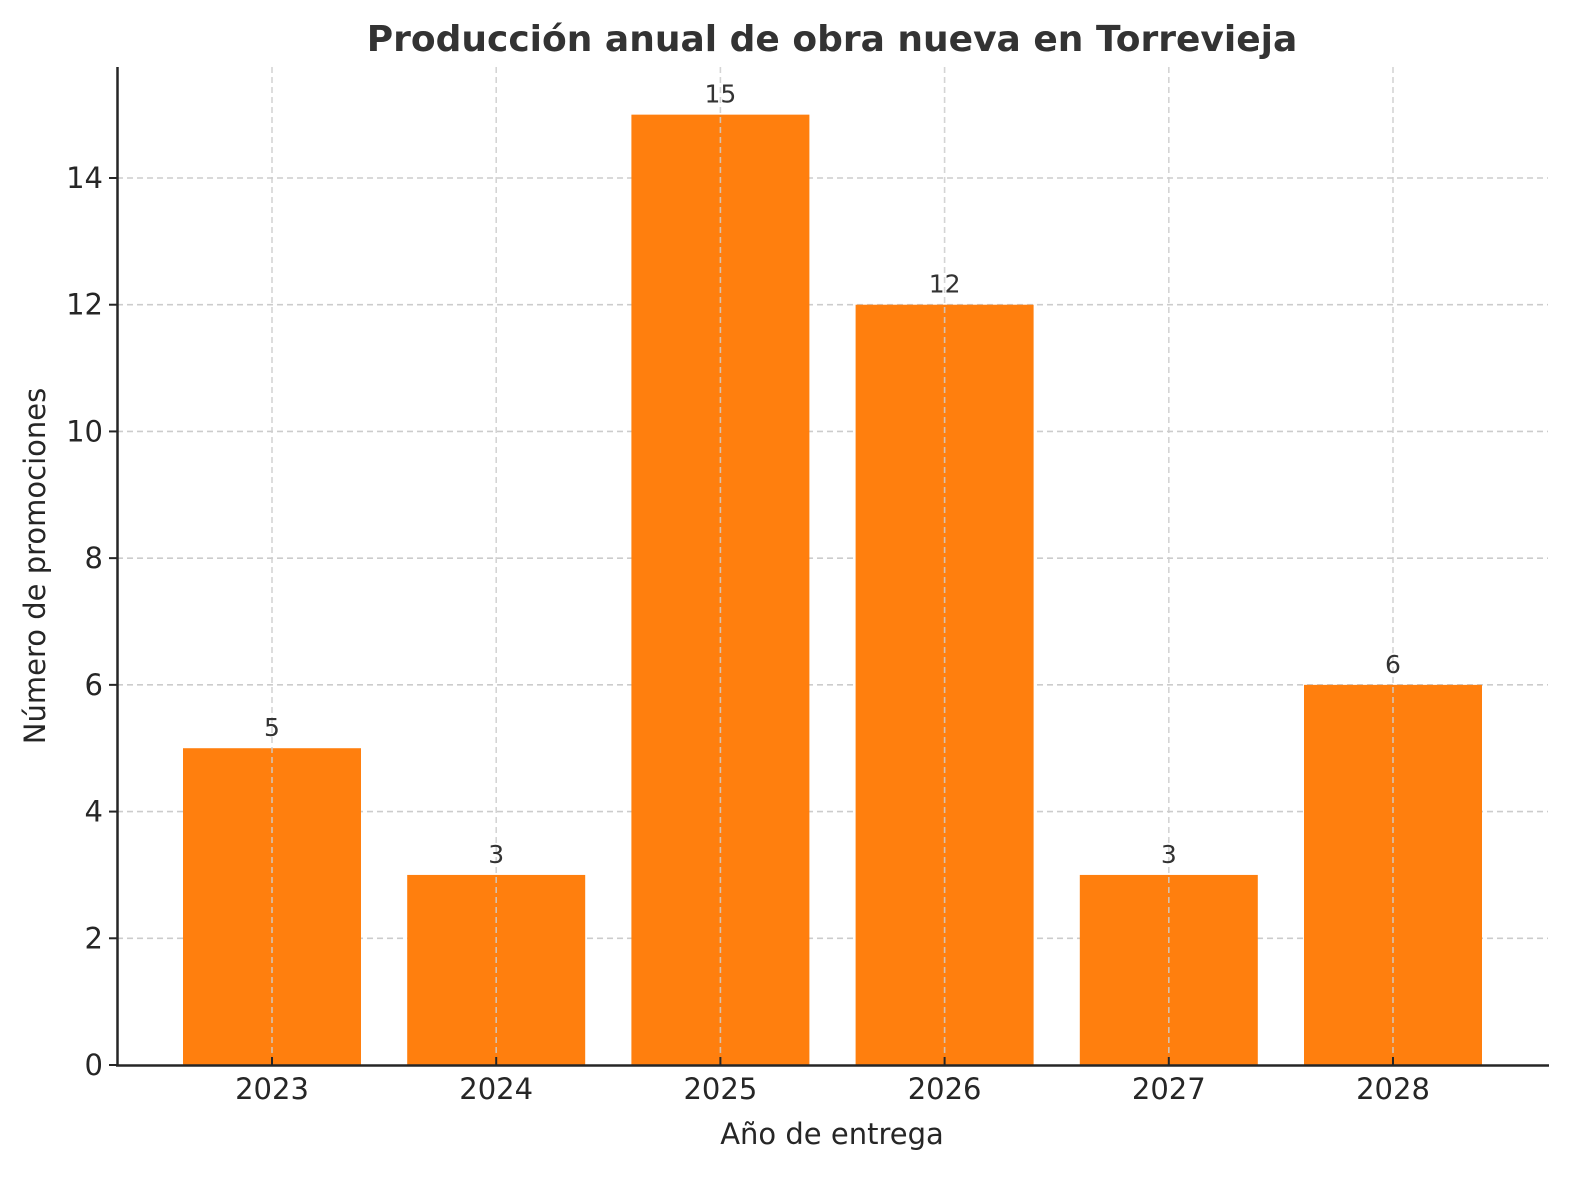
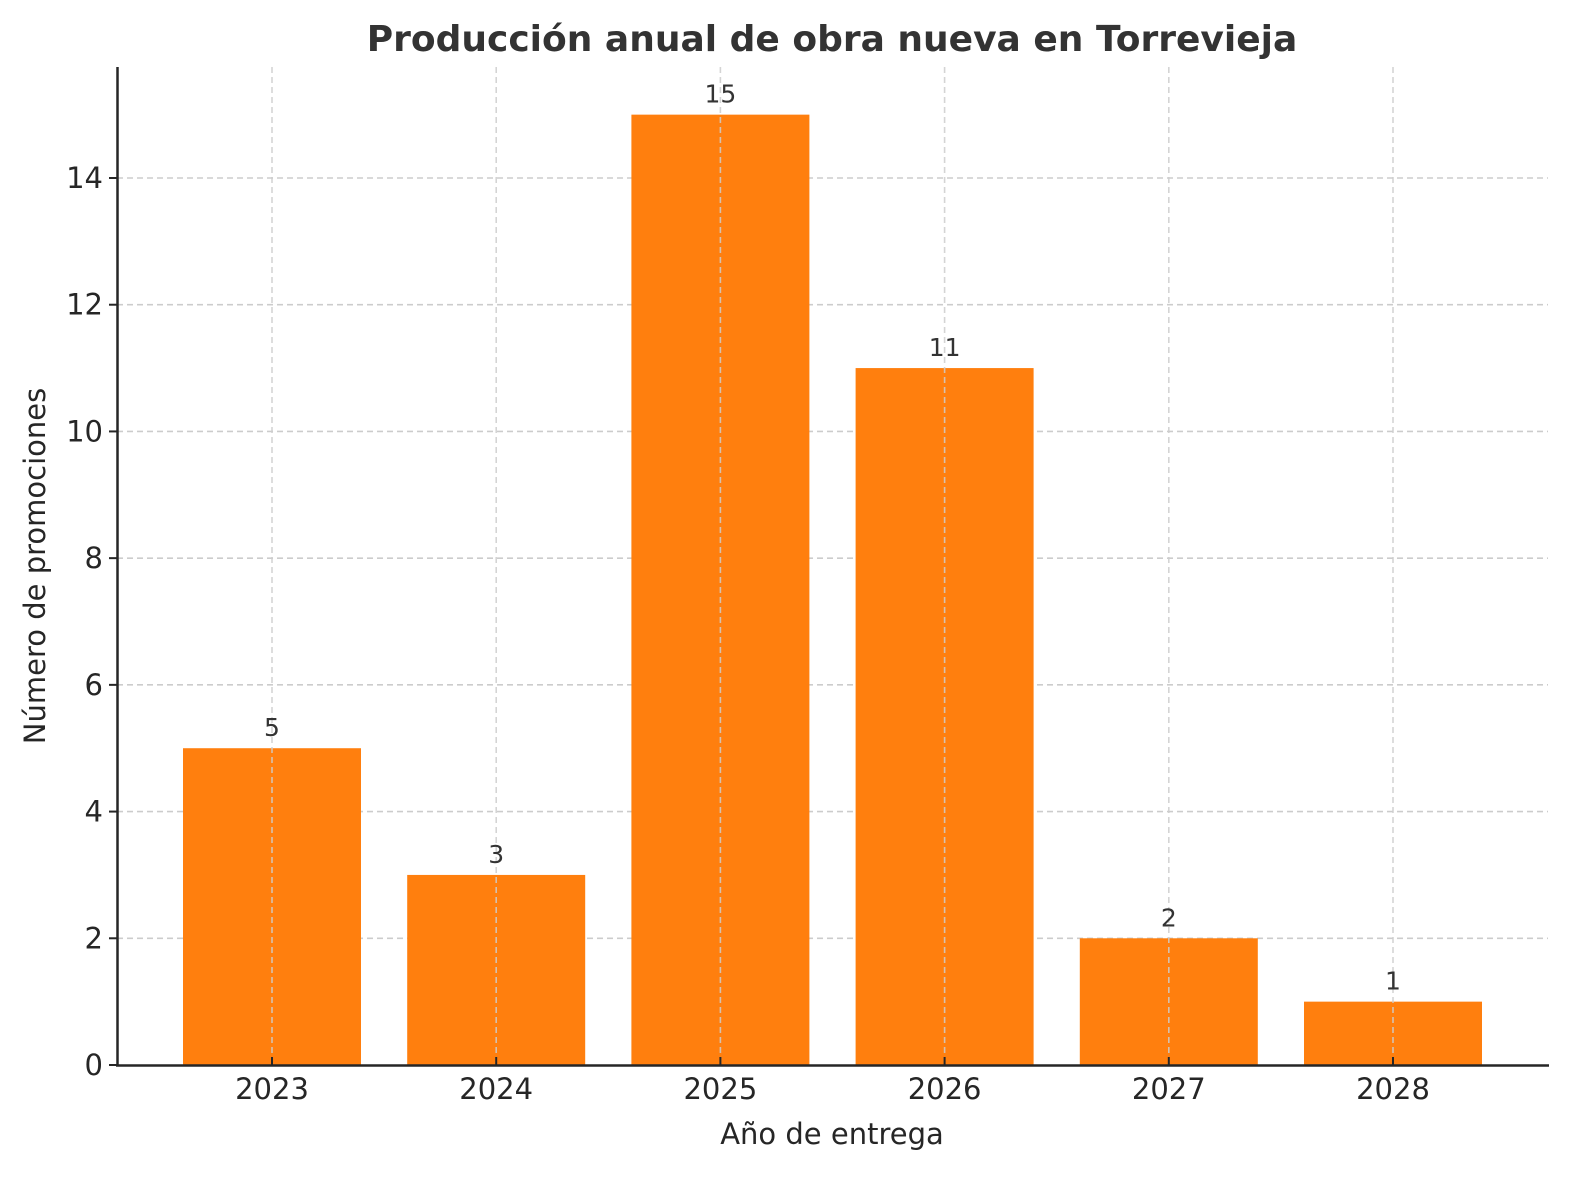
2026: 12 -> 11
2027: 3 -> 2
2028: 6 -> 1
